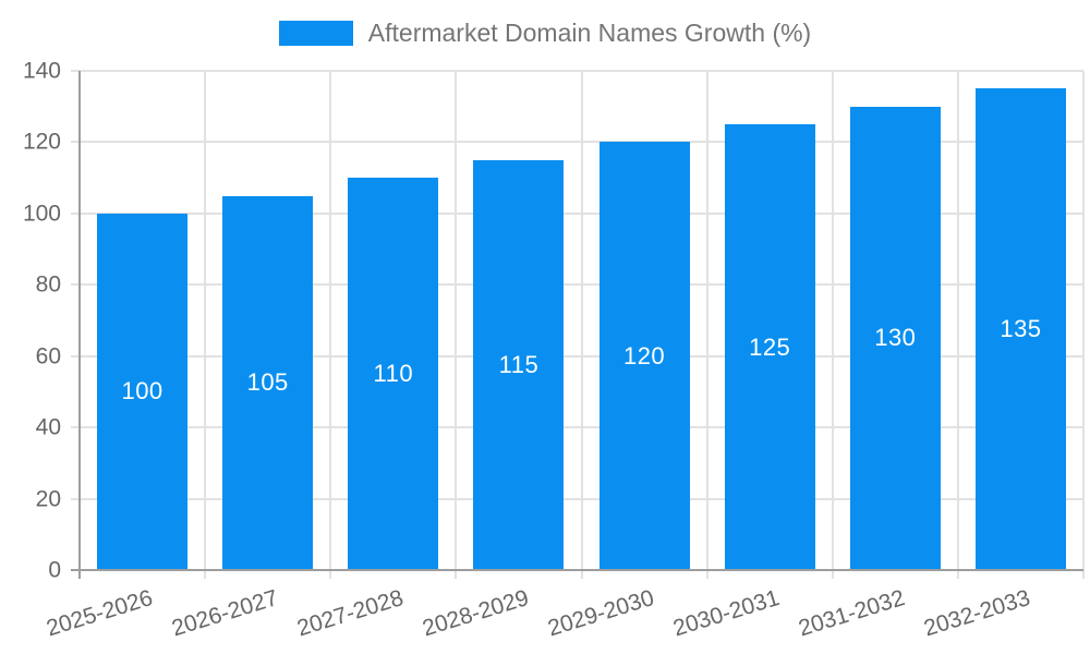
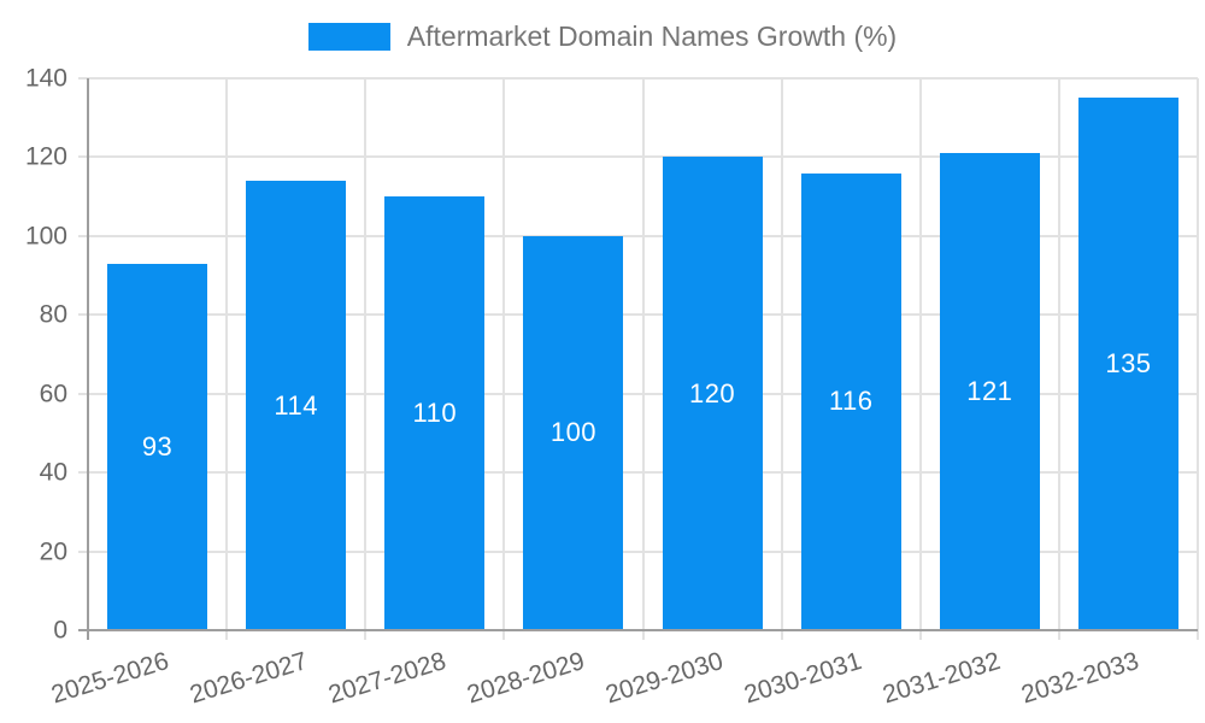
2025-2026: 100 -> 93
2026-2027: 105 -> 114
2028-2029: 115 -> 100
2030-2031: 125 -> 116
2031-2032: 130 -> 121
